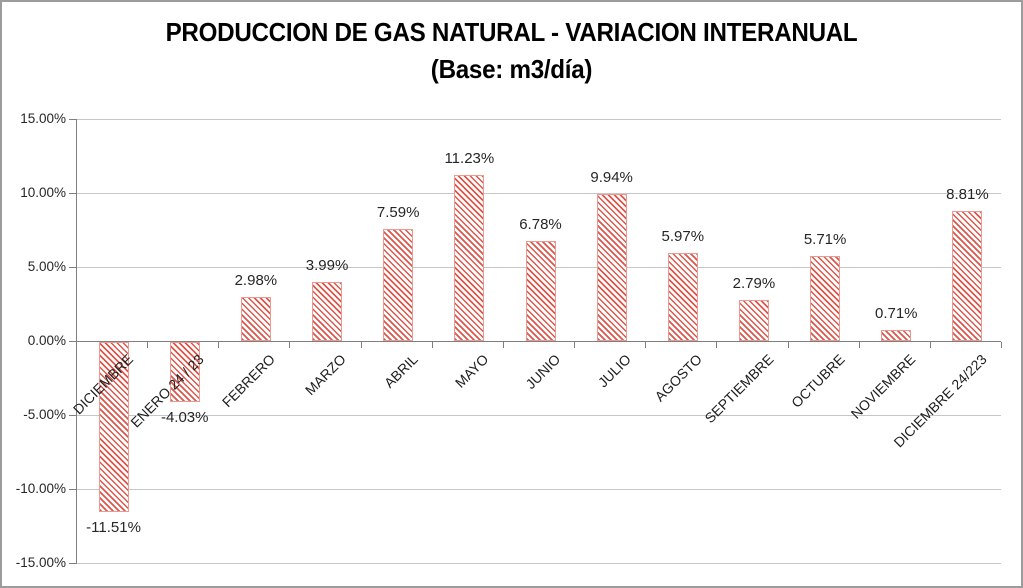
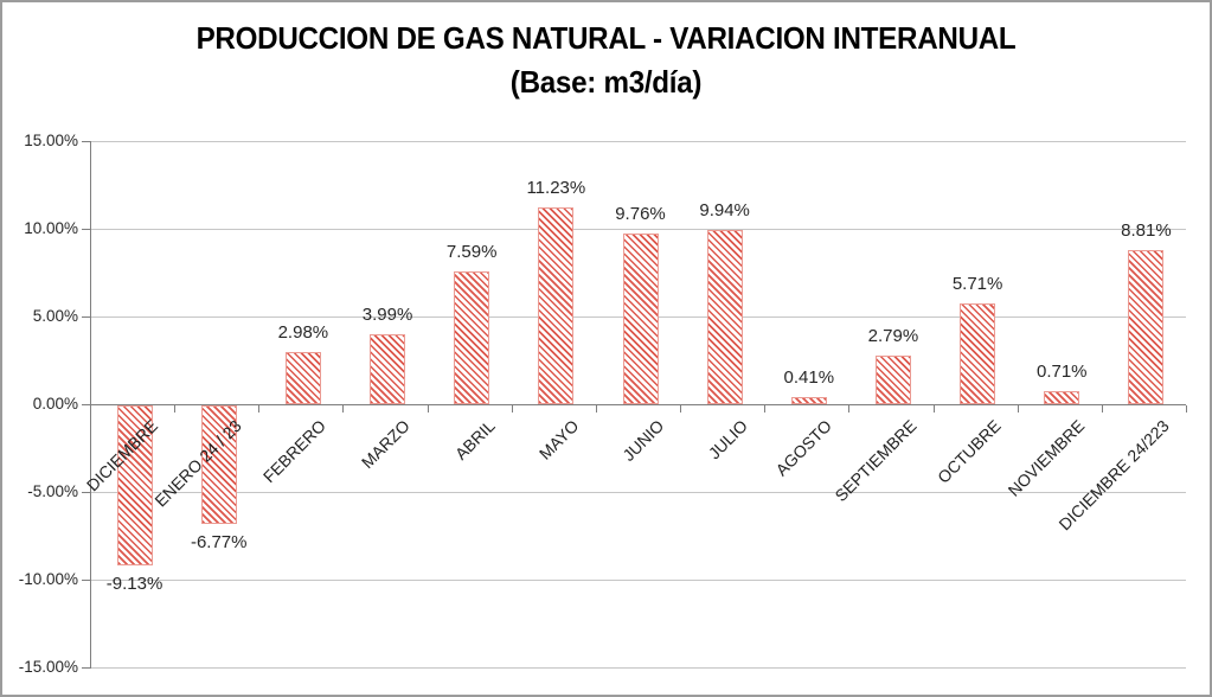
DICIEMBRE: -11.51% -> -9.13%
ENERO 24 / 23: -4.03% -> -6.77%
JUNIO: 6.78% -> 9.76%
AGOSTO: 5.97% -> 0.41%
